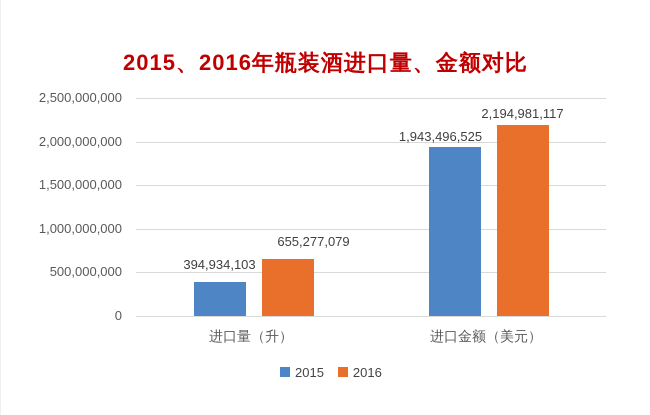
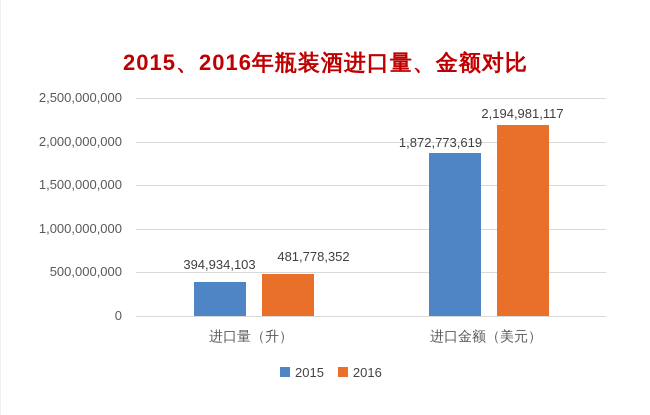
2016/进口量（升）: 655,277,079 -> 481,778,352
2015/进口金额（美元）: 1,943,496,525 -> 1,872,773,619
